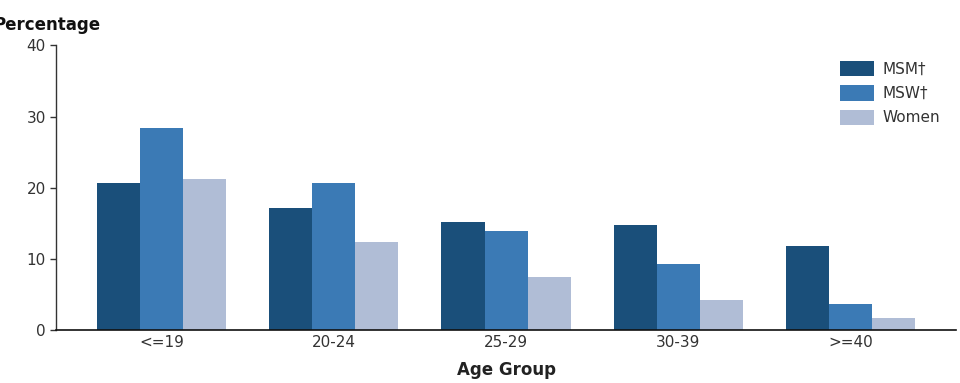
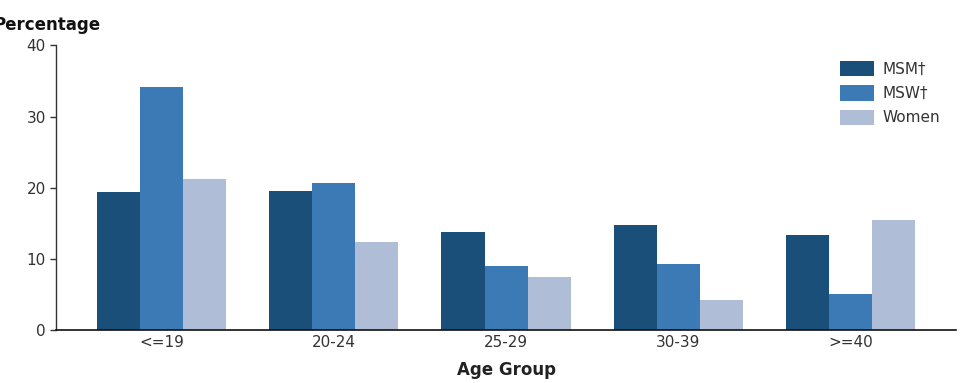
MSM†/<=19: 20.7 -> 19.4
MSW†/<=19: 28.4 -> 34.2
MSM†/20-24: 17.2 -> 19.6
MSM†/25-29: 15.1 -> 13.8
MSW†/25-29: 13.9 -> 9.0
MSM†/>=40: 11.8 -> 13.4
MSW†/>=40: 3.7 -> 5.0
Women/>=40: 1.6 -> 15.4
